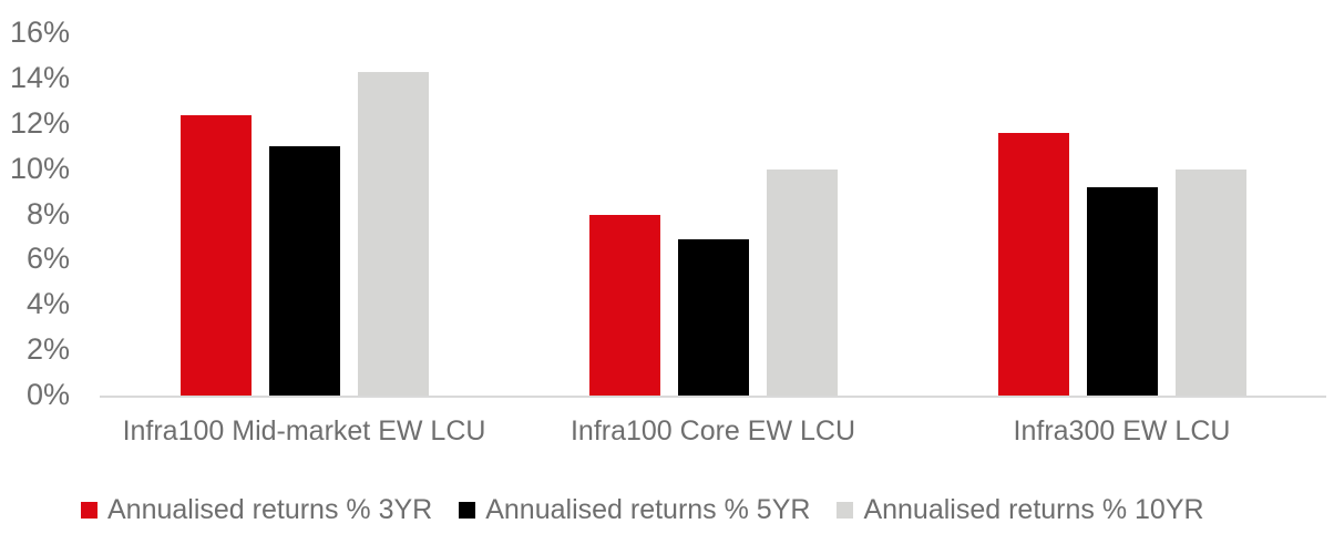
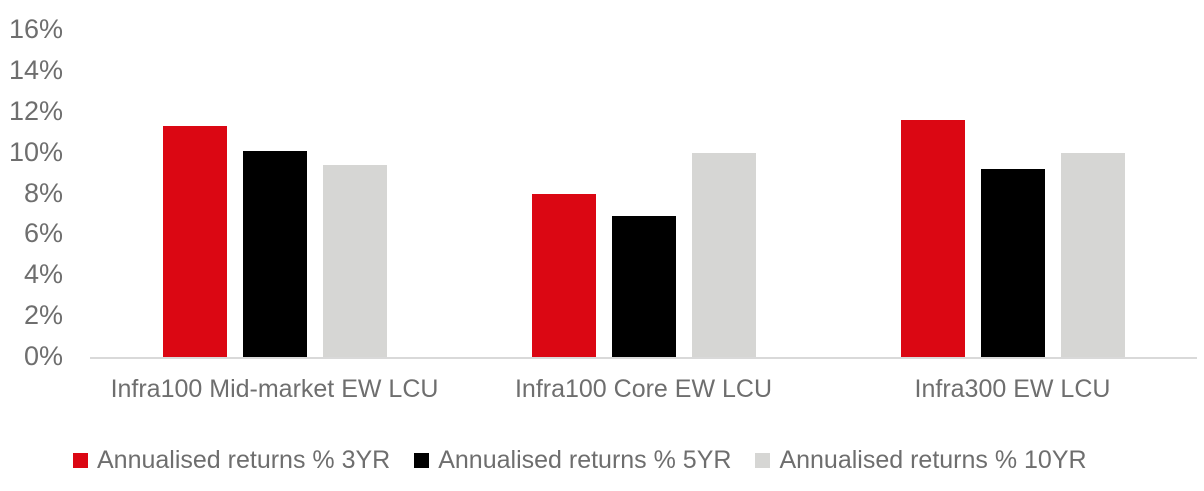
Annualised returns % 3YR/Infra100 Mid-market EW LCU: 12.4% -> 11.3%
Annualised returns % 5YR/Infra100 Mid-market EW LCU: 11.0% -> 10.1%
Annualised returns % 10YR/Infra100 Mid-market EW LCU: 14.3% -> 9.4%
